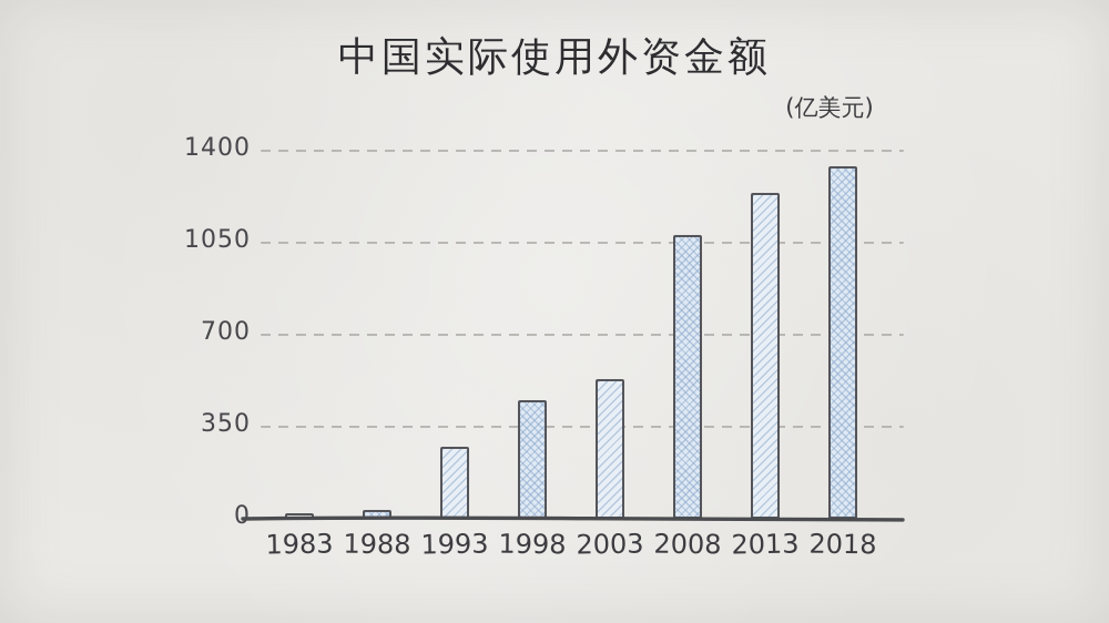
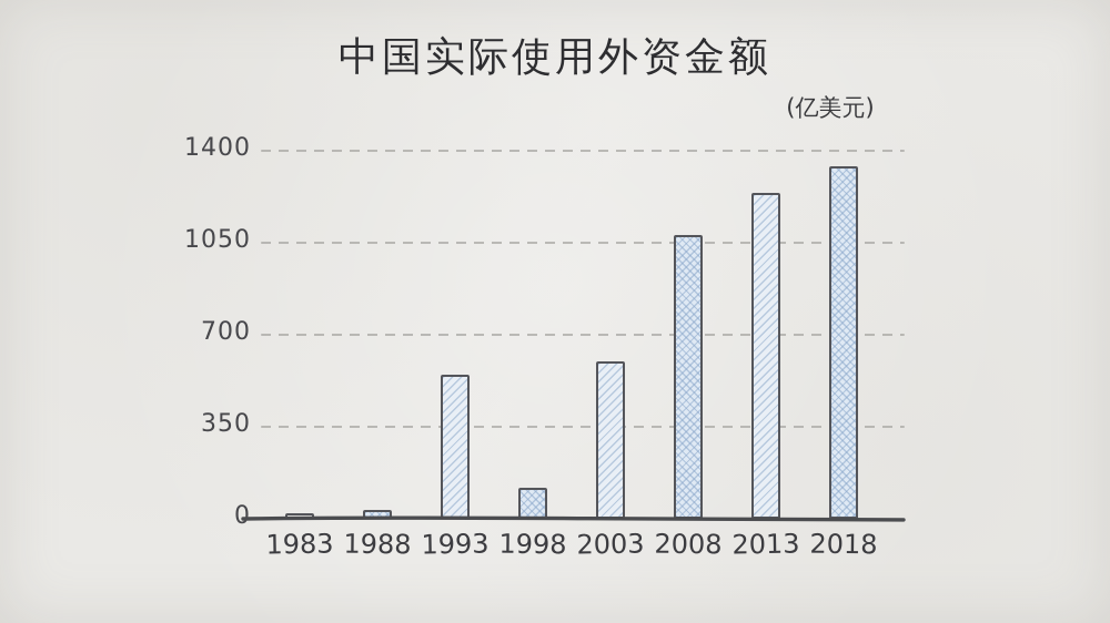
1993: 280 -> 550
1998: 450 -> 120
2003: 530 -> 600
